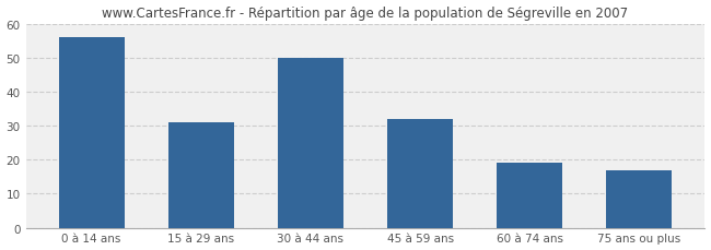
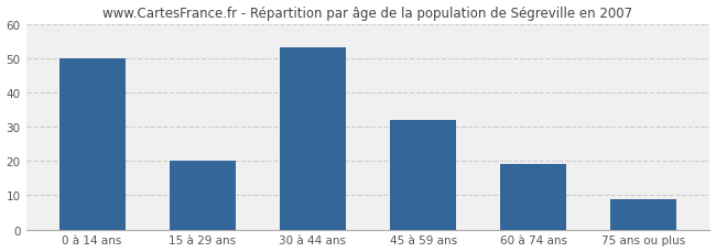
0 à 14 ans: 56 -> 50
15 à 29 ans: 31 -> 20
30 à 44 ans: 50 -> 53
75 ans ou plus: 17 -> 9
